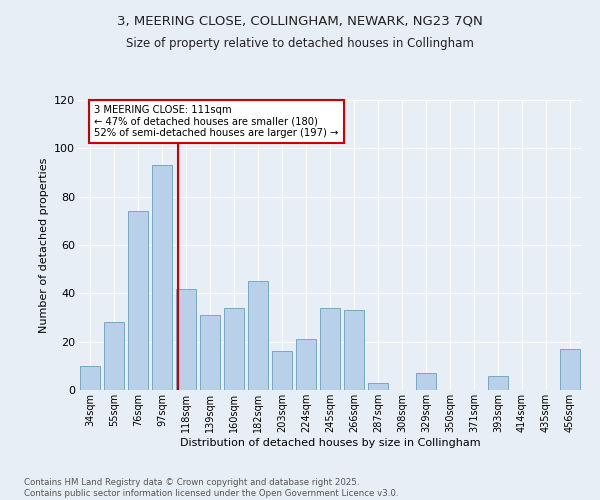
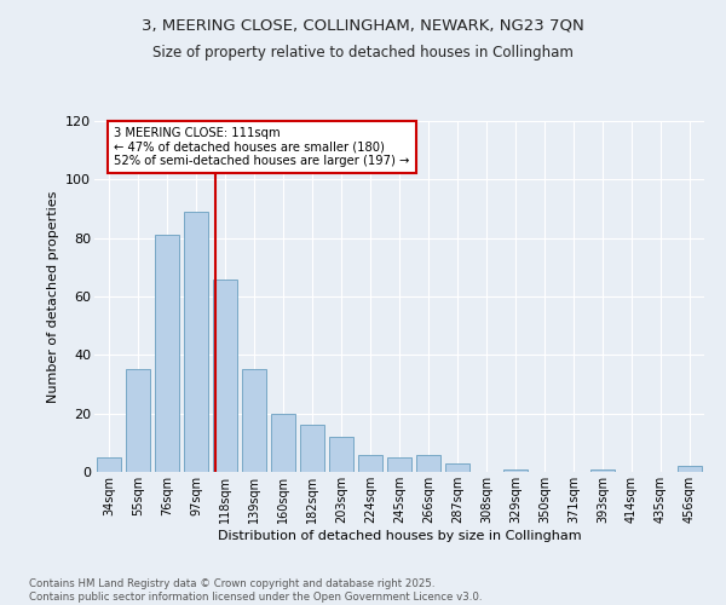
34sqm: 10 -> 5
55sqm: 28 -> 35
76sqm: 74 -> 81
97sqm: 93 -> 89
118sqm: 42 -> 66
139sqm: 31 -> 35
160sqm: 34 -> 20
182sqm: 45 -> 16
203sqm: 16 -> 12
224sqm: 21 -> 6
245sqm: 34 -> 5
266sqm: 33 -> 6
329sqm: 7 -> 1
393sqm: 6 -> 1
456sqm: 17 -> 2
